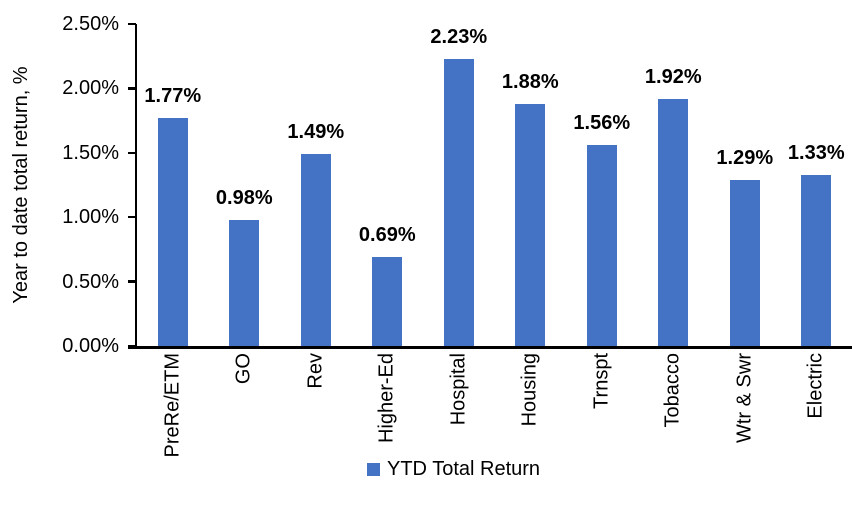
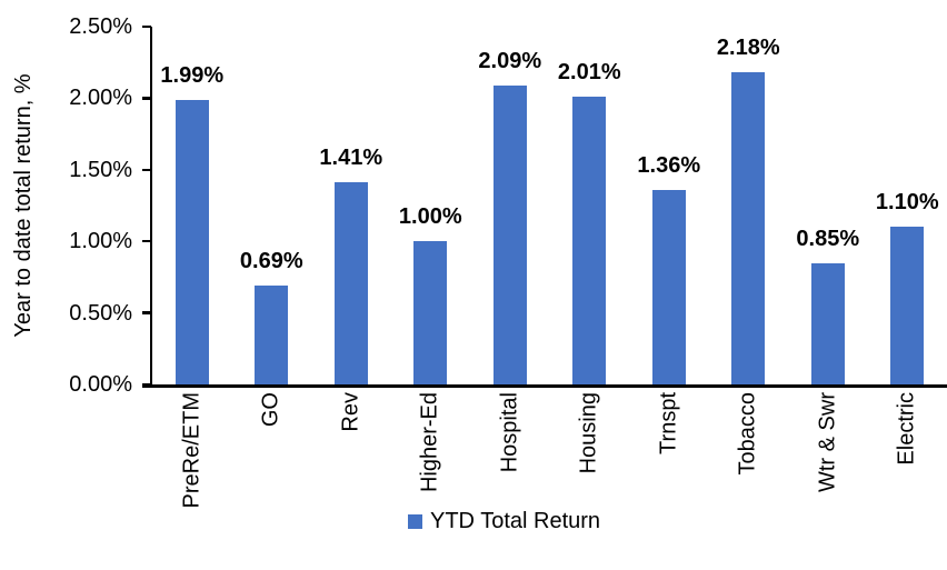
PreRe/ETM: 1.77% -> 1.99%
GO: 0.98% -> 0.69%
Rev: 1.49% -> 1.41%
Higher-Ed: 0.69% -> 1.00%
Hospital: 2.23% -> 2.09%
Housing: 1.88% -> 2.01%
Trnspt: 1.56% -> 1.36%
Tobacco: 1.92% -> 2.18%
Wtr & Swr: 1.29% -> 0.85%
Electric: 1.33% -> 1.10%
